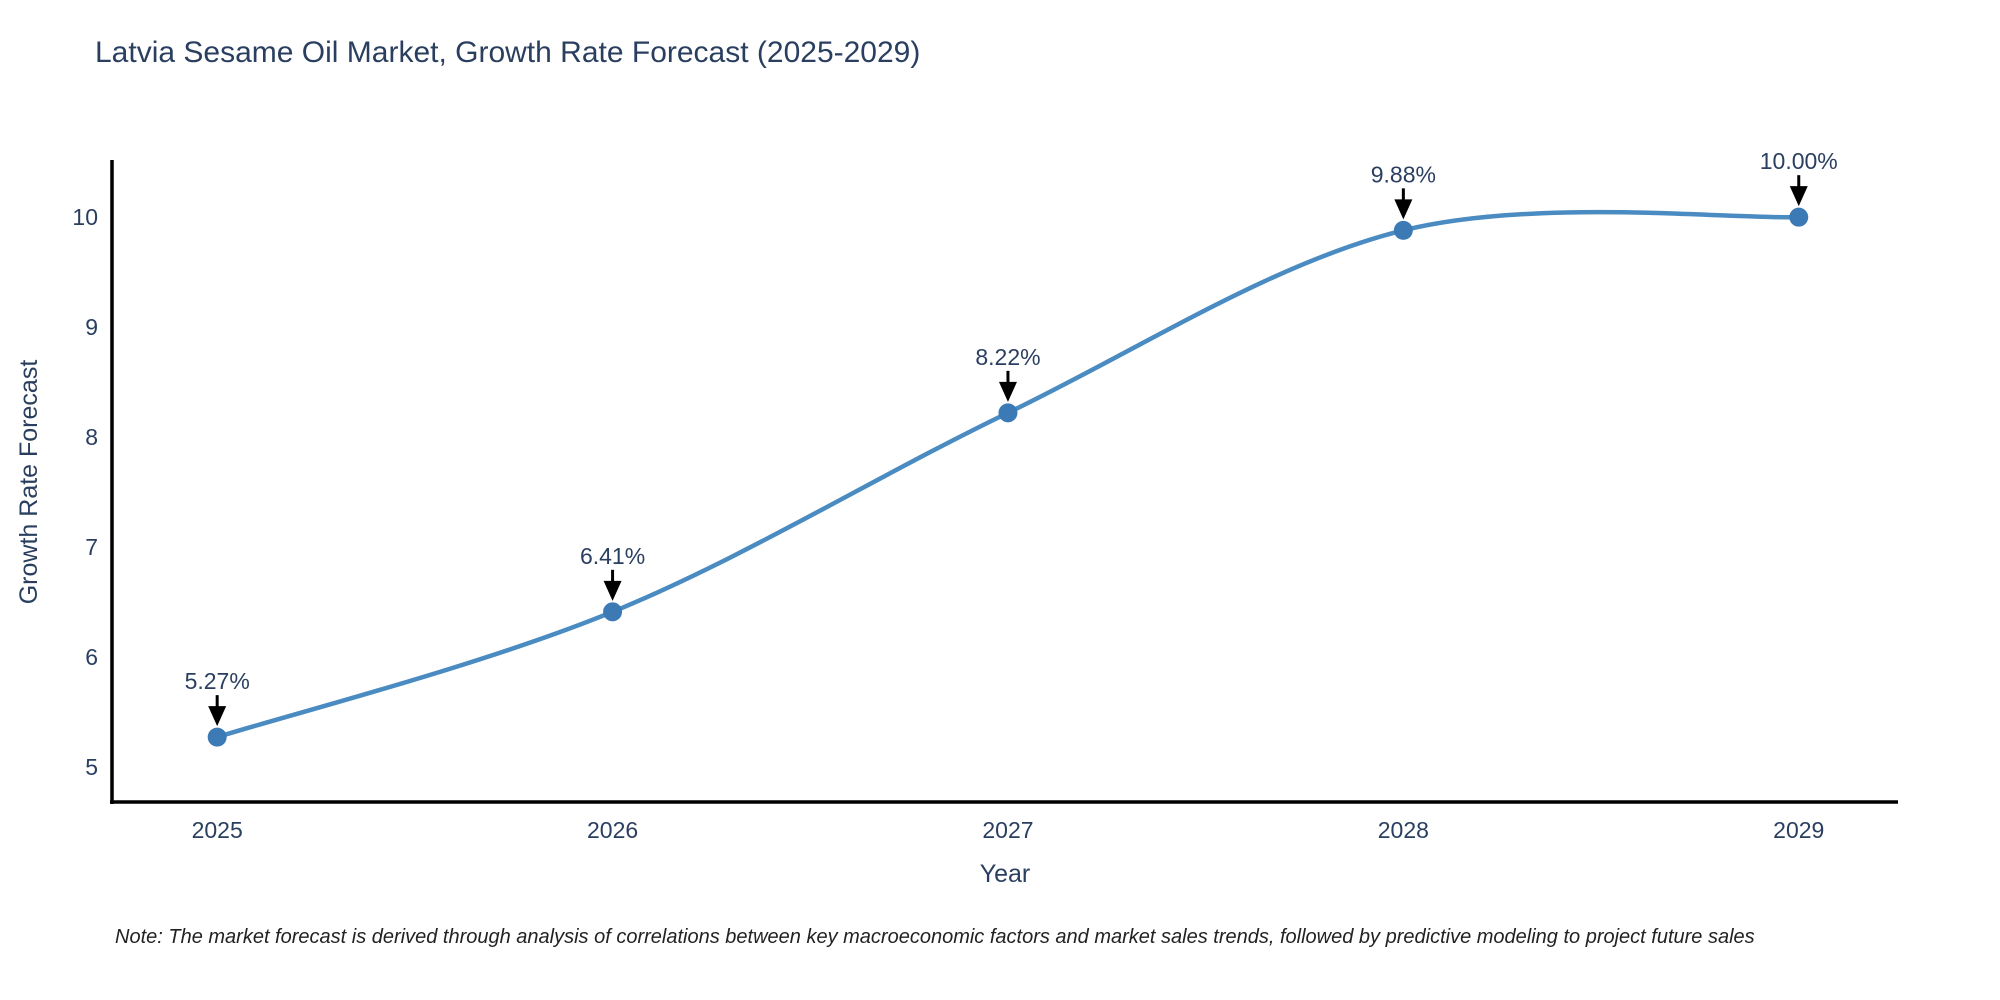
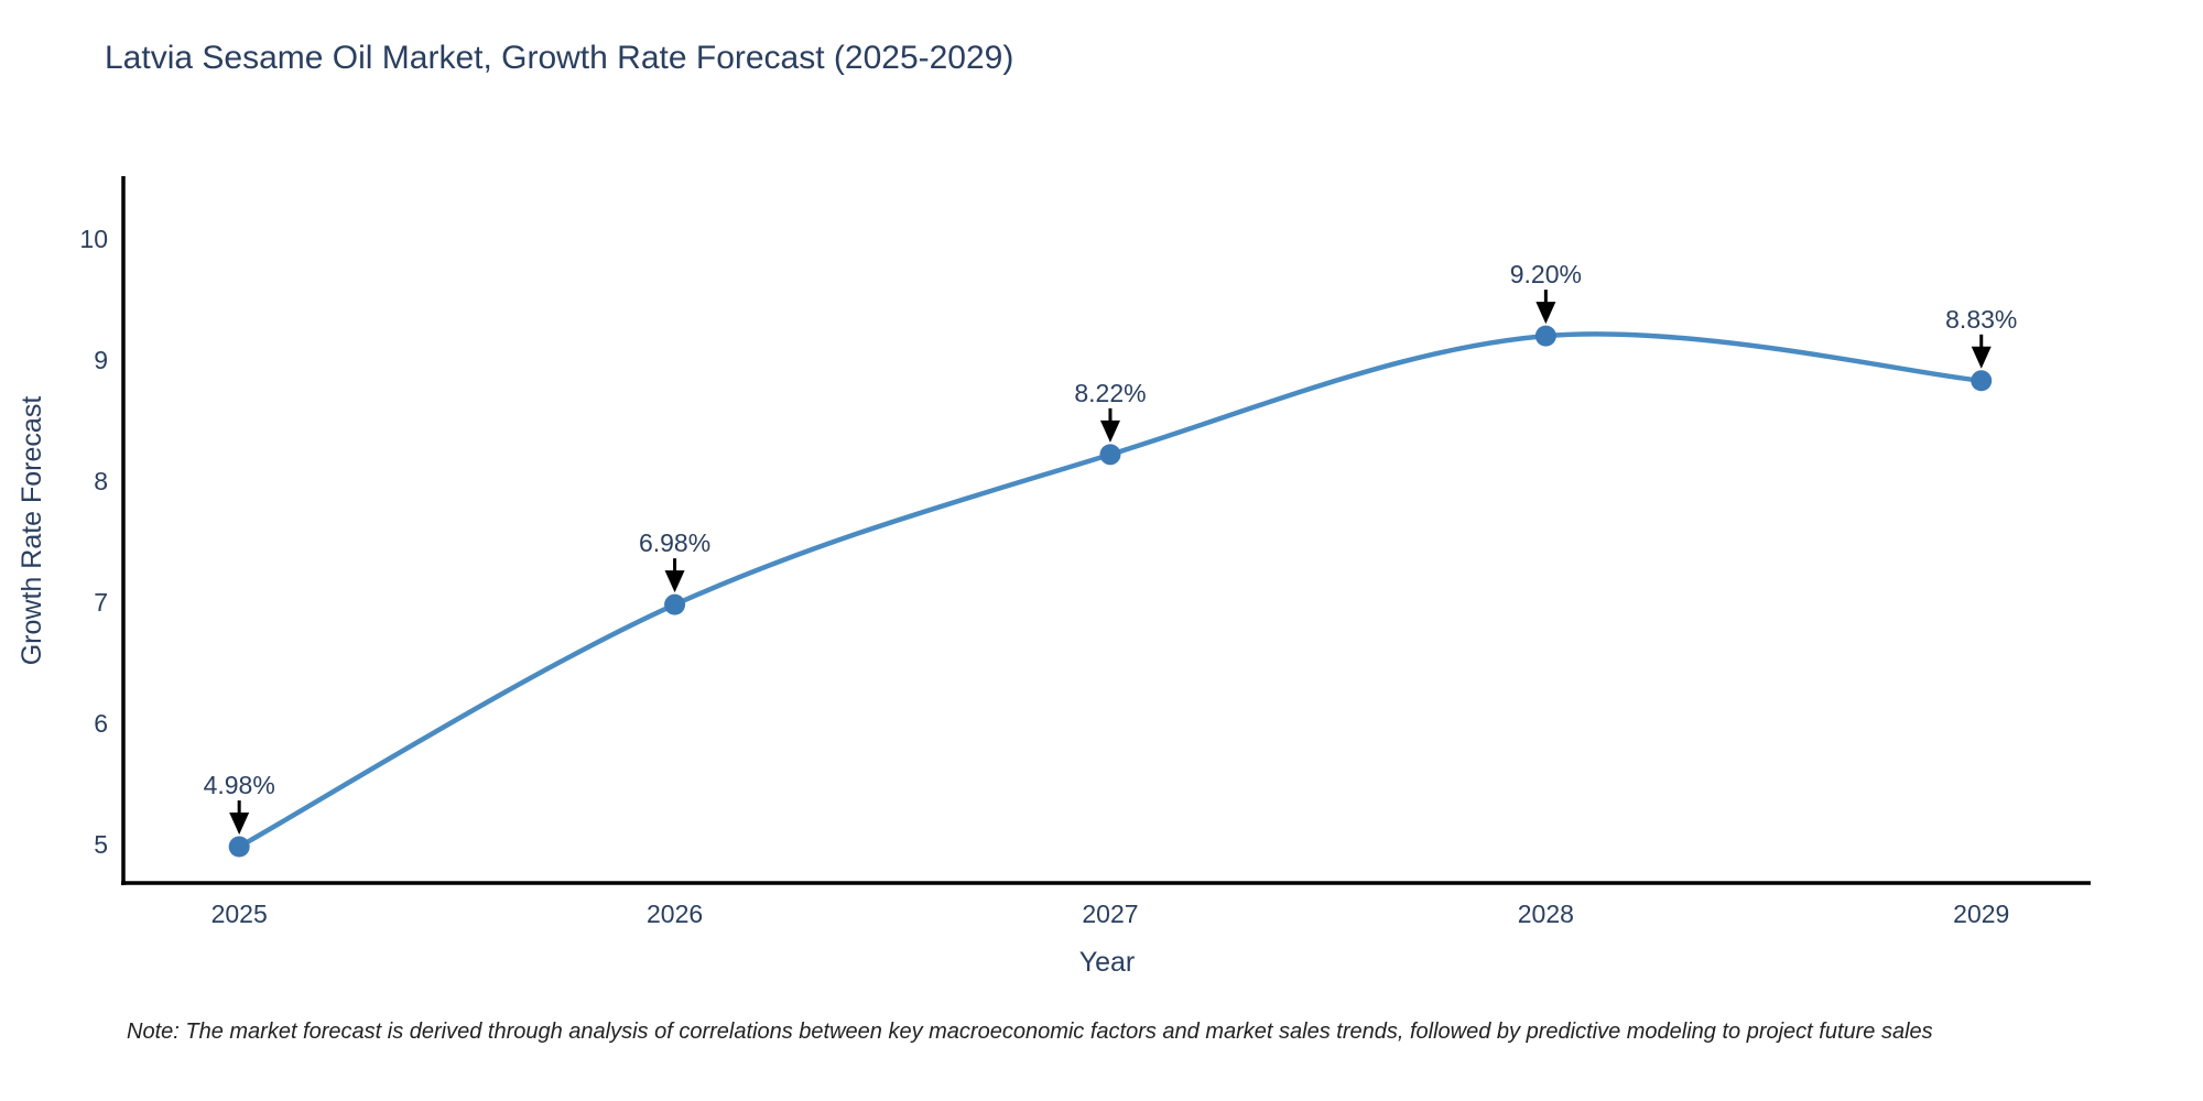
2025: 5.27% -> 4.98%
2026: 6.41% -> 6.98%
2028: 9.88% -> 9.20%
2029: 10.00% -> 8.83%
